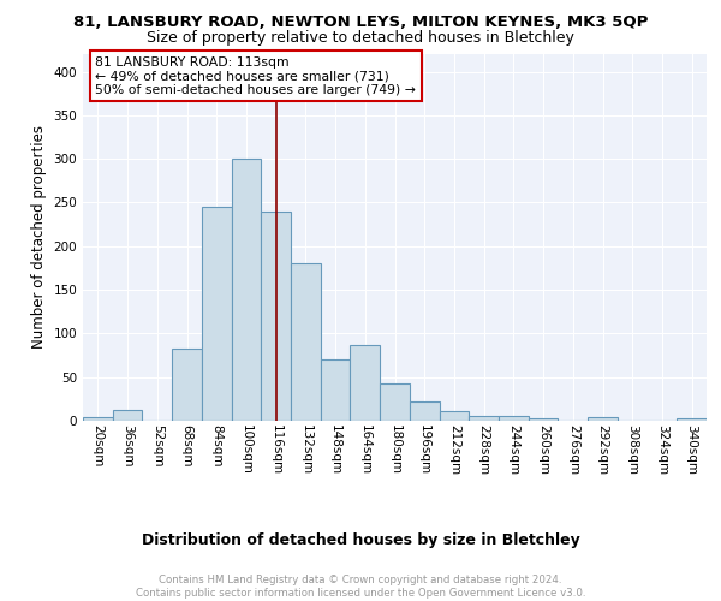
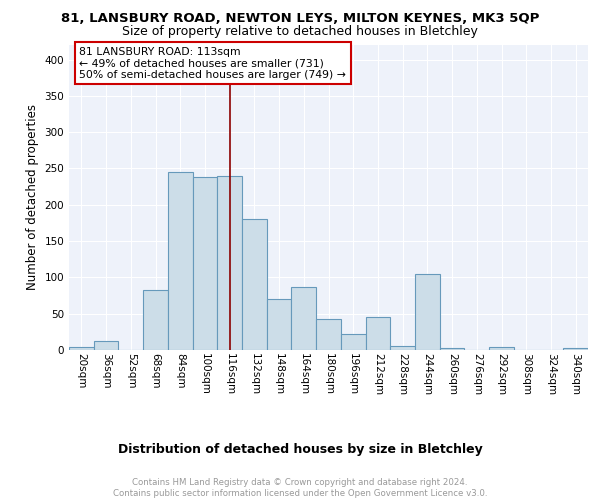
100sqm: 300 -> 238
212sqm: 11 -> 46
244sqm: 5 -> 104
